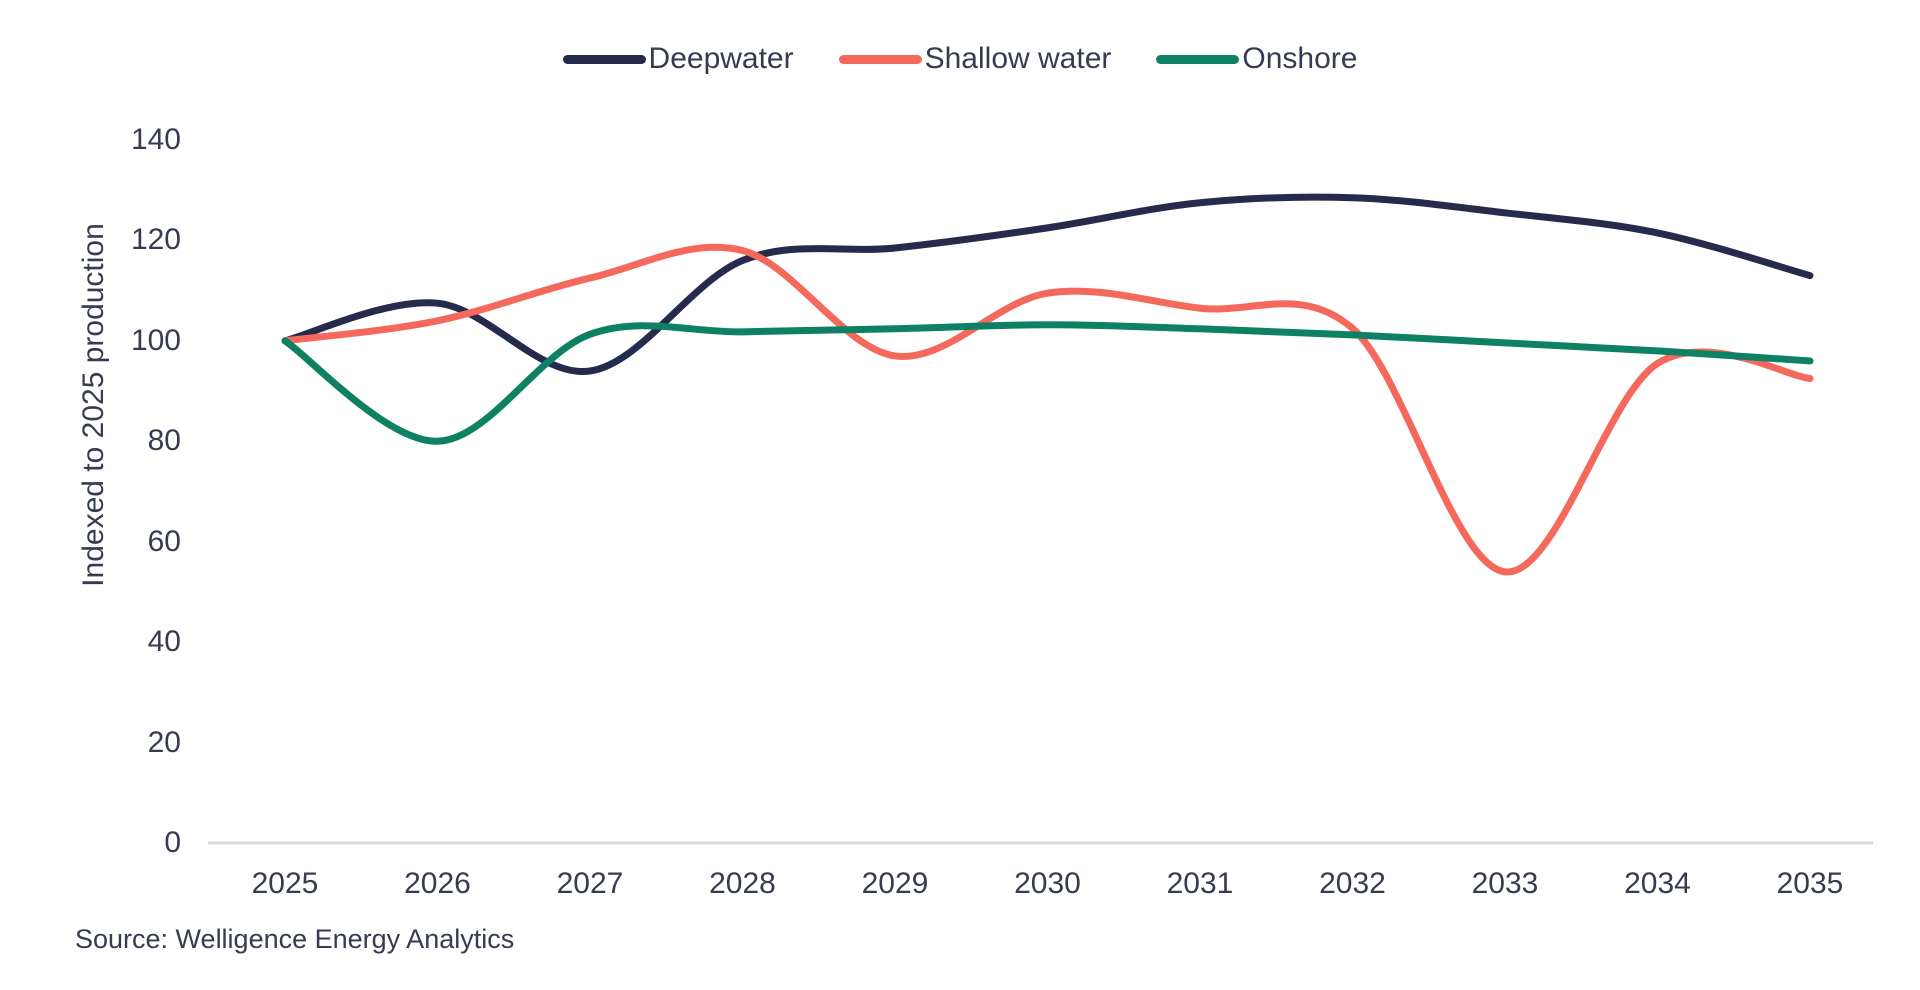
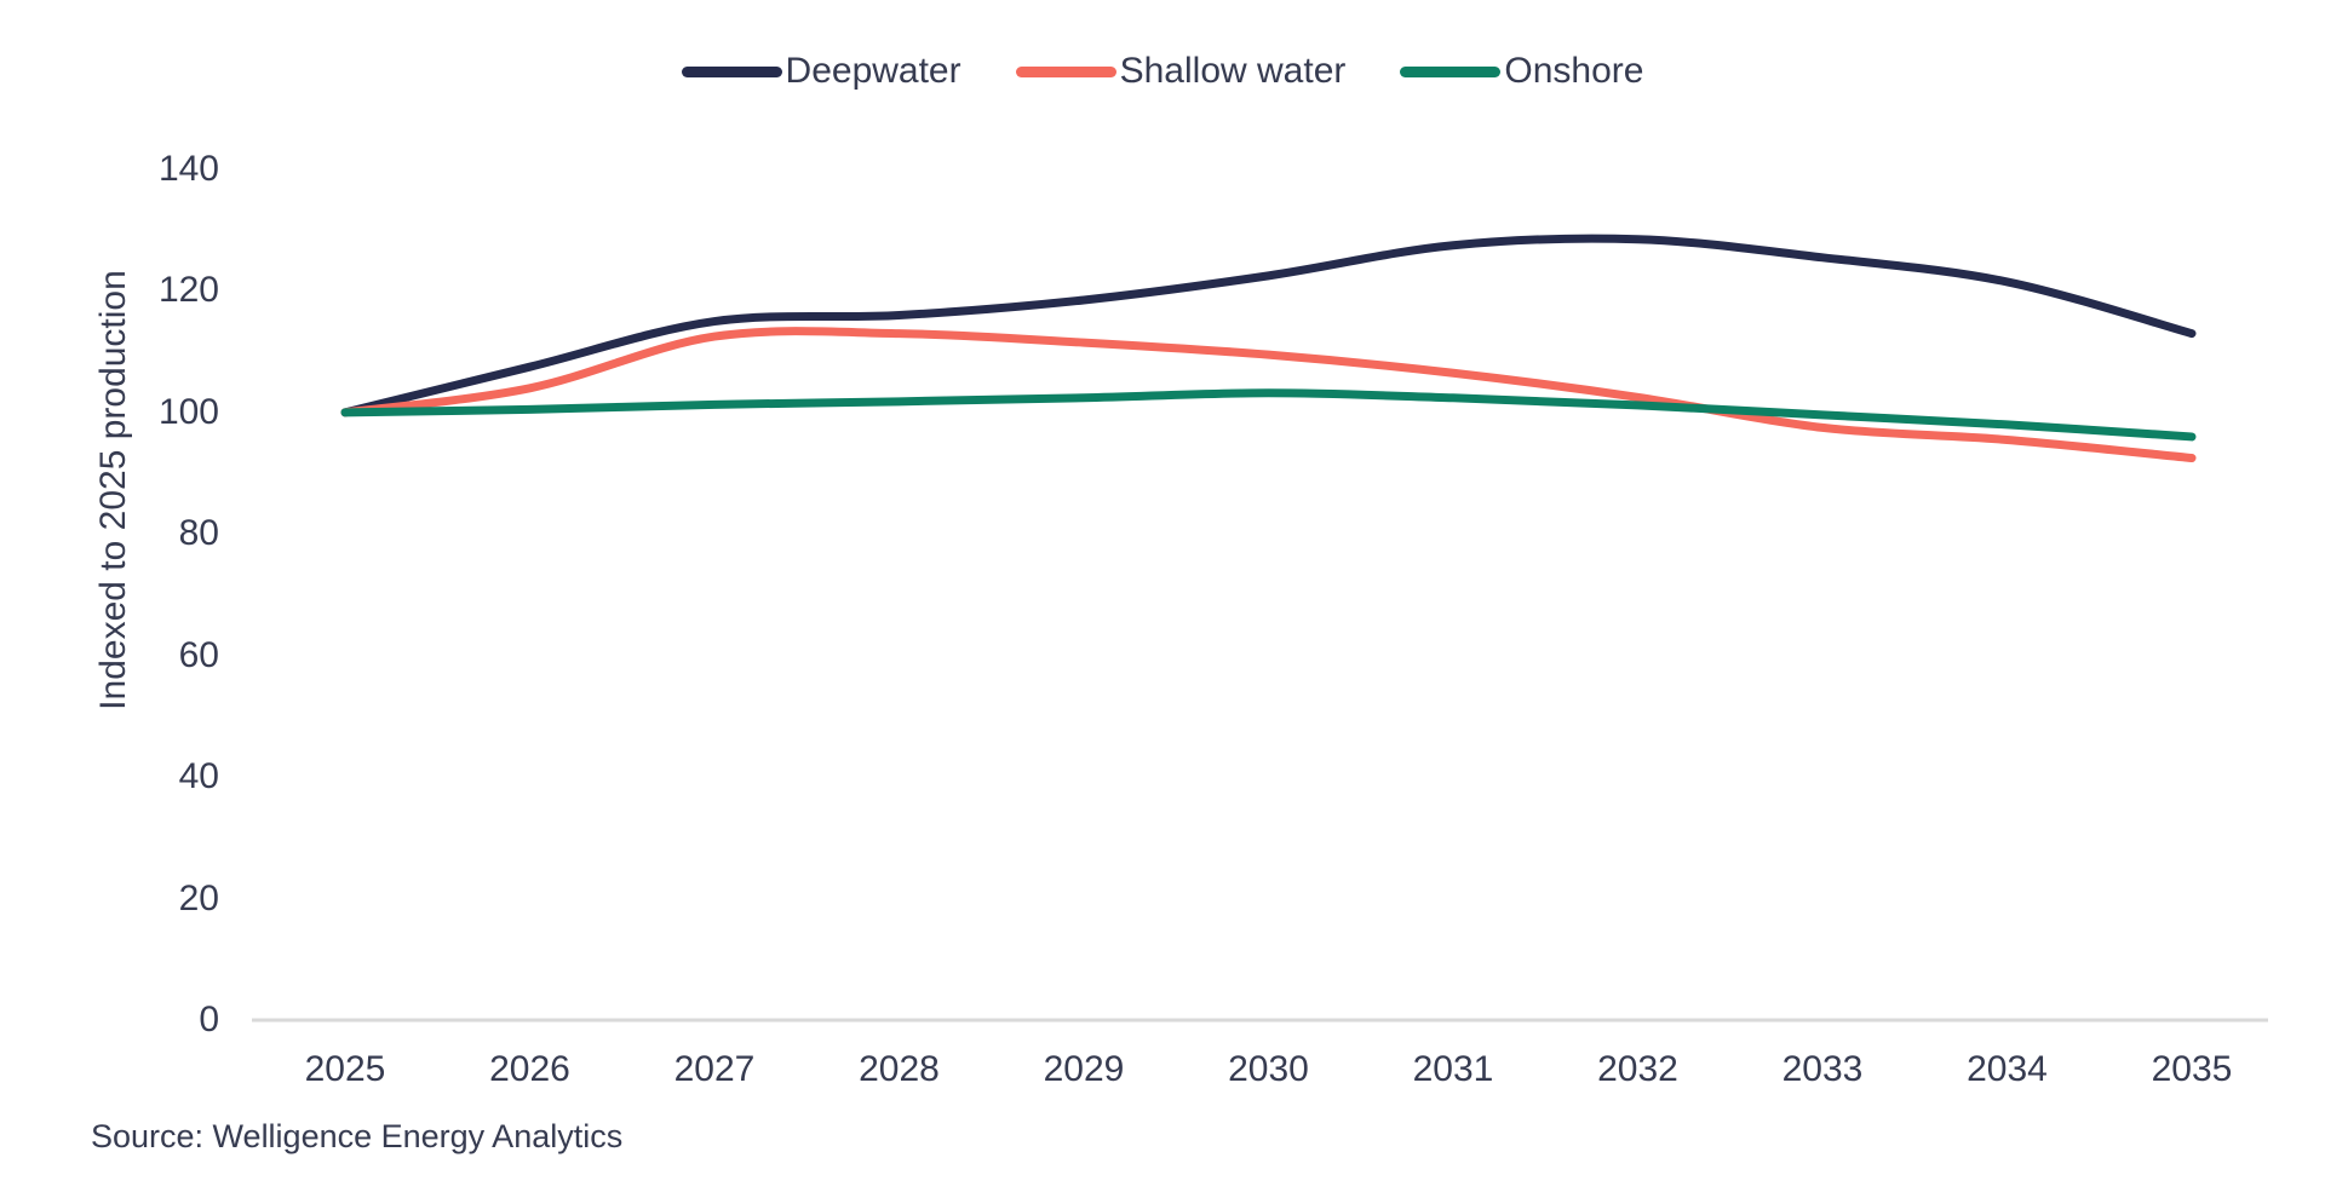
Onshore/2026: 80 -> 100
Deepwater/2027: 94 -> 115
Shallow water/2028: 118 -> 113
Shallow water/2029: 97 -> 112
Shallow water/2033: 54 -> 98
